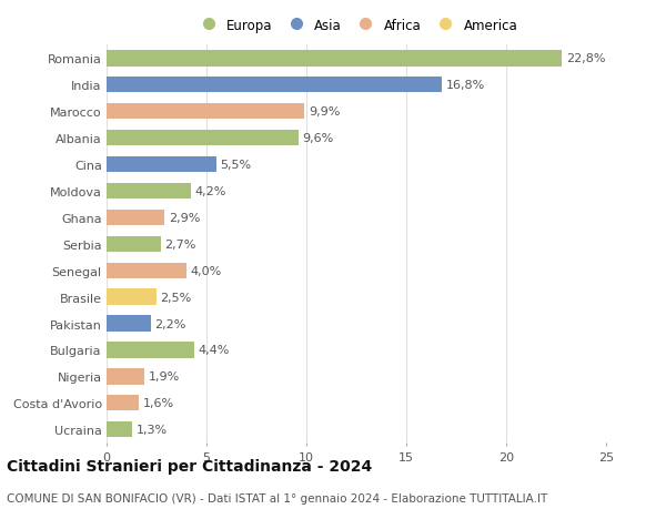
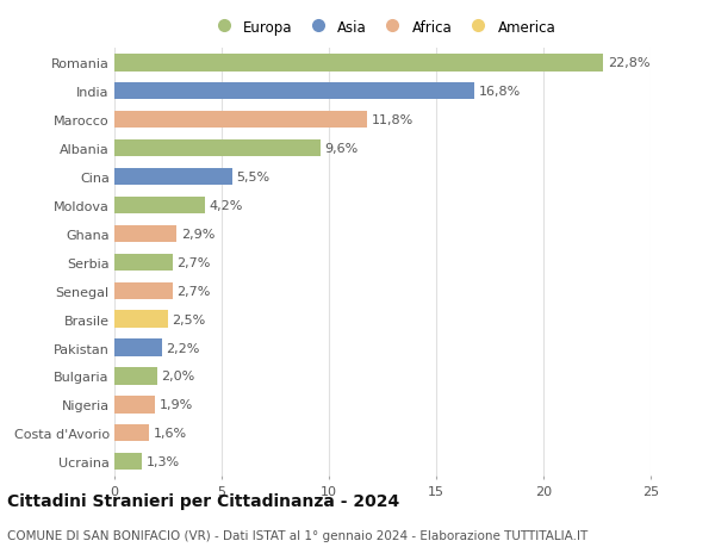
Marocco: 9,9% -> 11,8%
Senegal: 4,0% -> 2,7%
Bulgaria: 4,4% -> 2,0%
